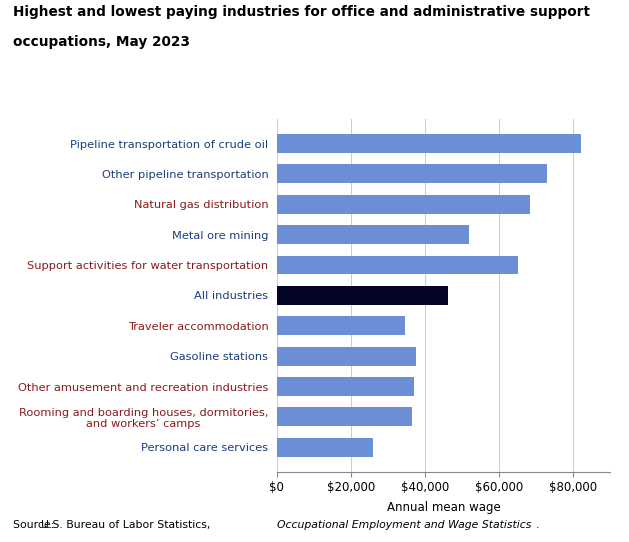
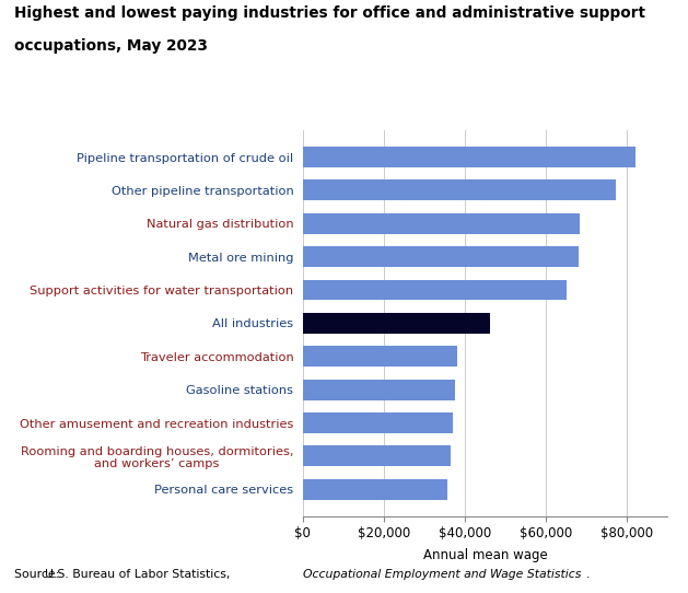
Other pipeline transportation: $73,000 -> $77,200
Metal ore mining: $52,000 -> $68,100
Traveler accommodation: $34,500 -> $38,100
Personal care services: $26,000 -> $35,600
